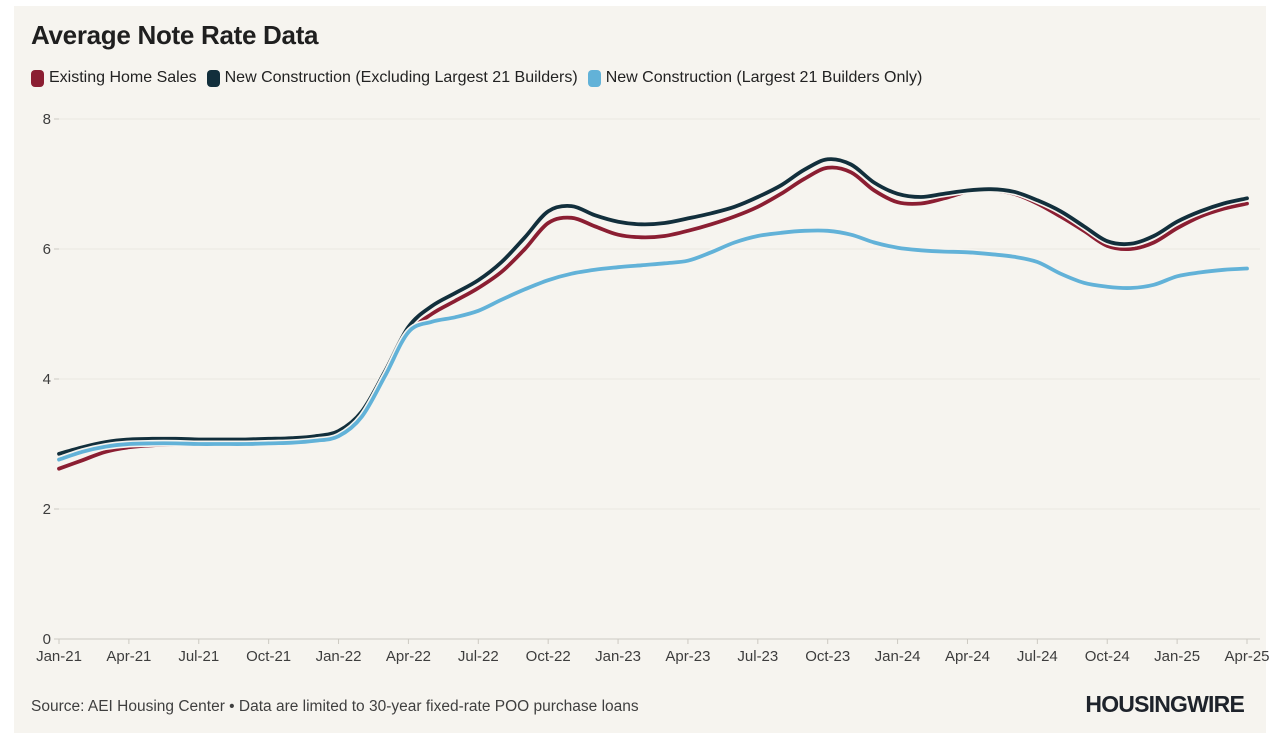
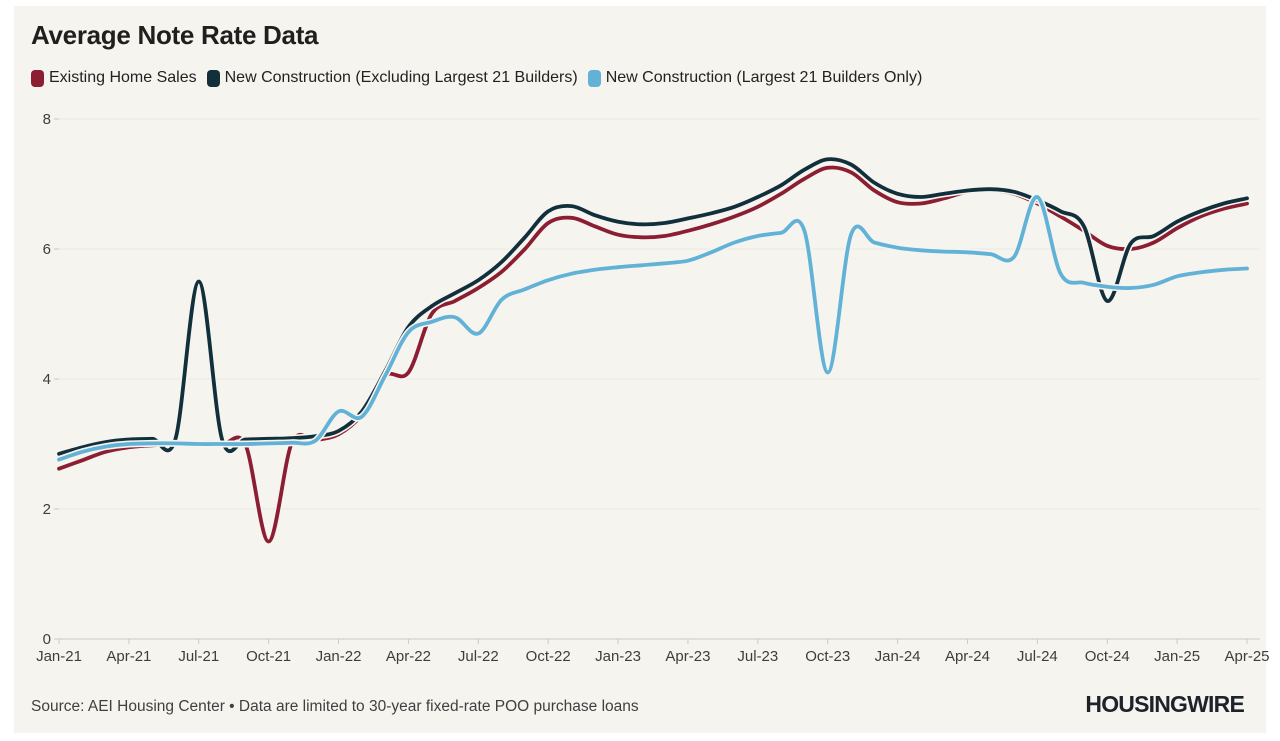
New Construction (Excluding Largest 21 Builders)/Jul-21: 3.1 -> 5.5
Existing Home Sales/Oct-21: 3.0 -> 1.5
New Construction (Largest 21 Builders Only)/Jan-22: 3.1 -> 3.5
Existing Home Sales/Apr-22: 4.7 -> 4.1
New Construction (Largest 21 Builders Only)/Jul-22: 5.0 -> 4.7
New Construction (Largest 21 Builders Only)/Oct-23: 6.3 -> 4.1
New Construction (Largest 21 Builders Only)/Jul-24: 5.8 -> 6.8
New Construction (Excluding Largest 21 Builders)/Oct-24: 6.1 -> 5.2
